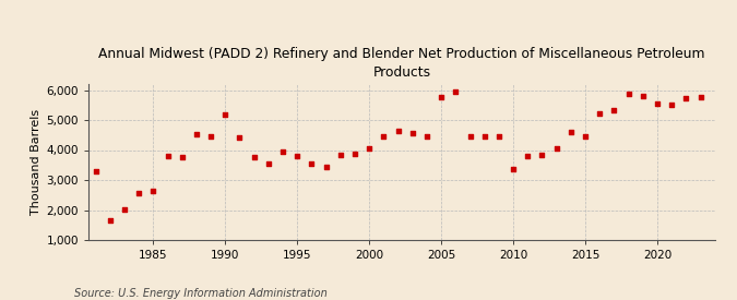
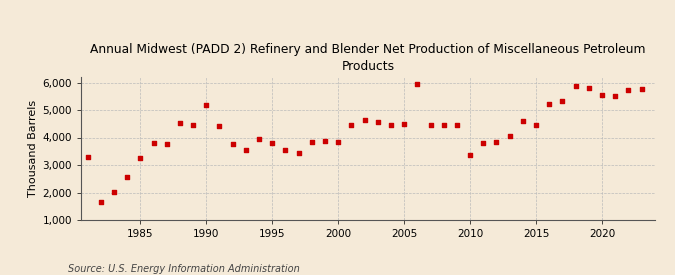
1985: 2,620 -> 3,250
2000: 4,070 -> 3,850
2005: 5,780 -> 4,500
